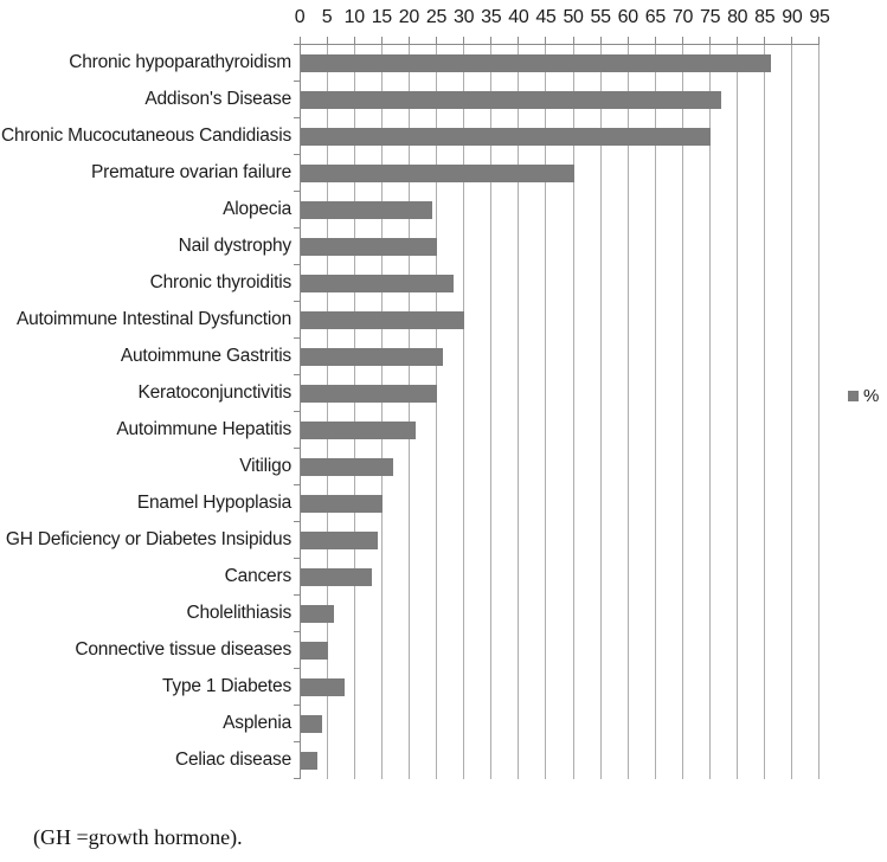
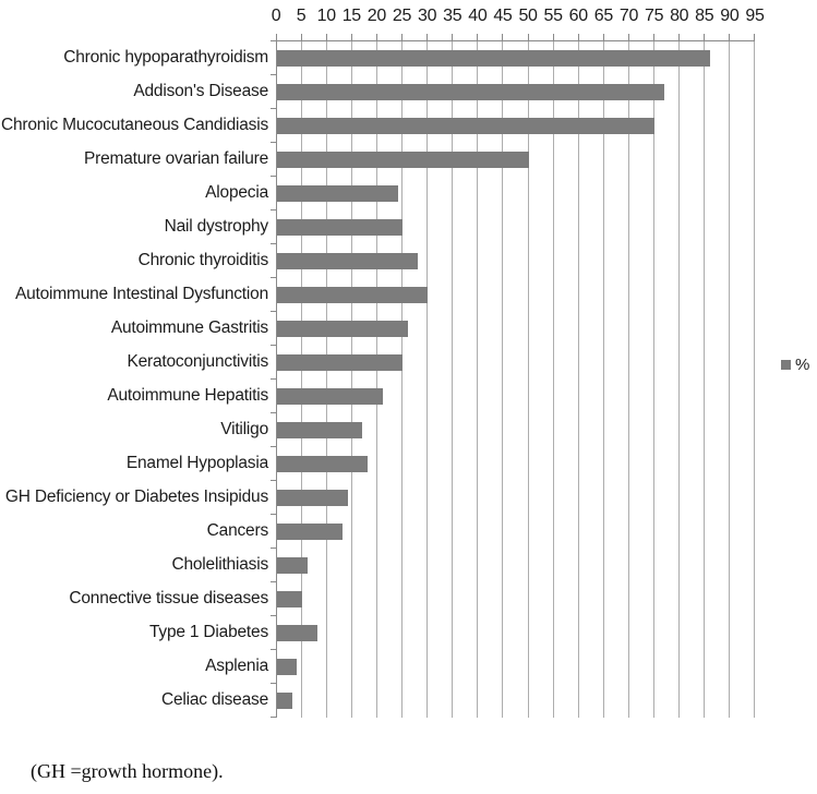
Enamel Hypoplasia: 15 -> 18
